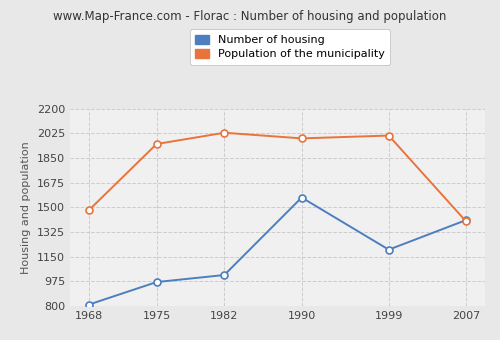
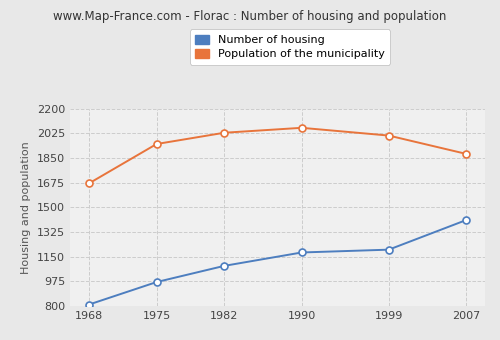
Population of the municipality/1968: 1480 -> 1670
Number of housing/1982: 1020 -> 1080
Number of housing/1990: 1570 -> 1180
Population of the municipality/1990: 1990 -> 2060
Population of the municipality/2007: 1400 -> 1880
